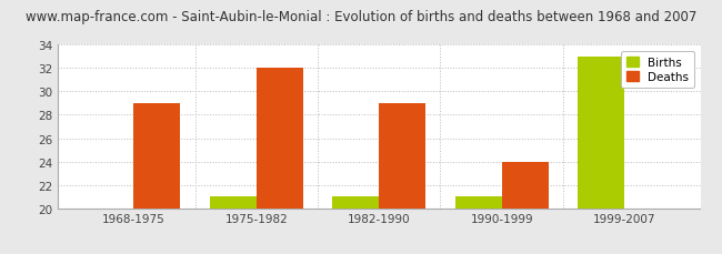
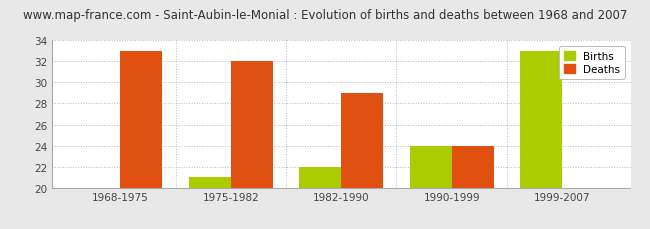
Deaths/1968-1975: 29 -> 33
Births/1982-1990: 21 -> 22
Births/1990-1999: 21 -> 24
